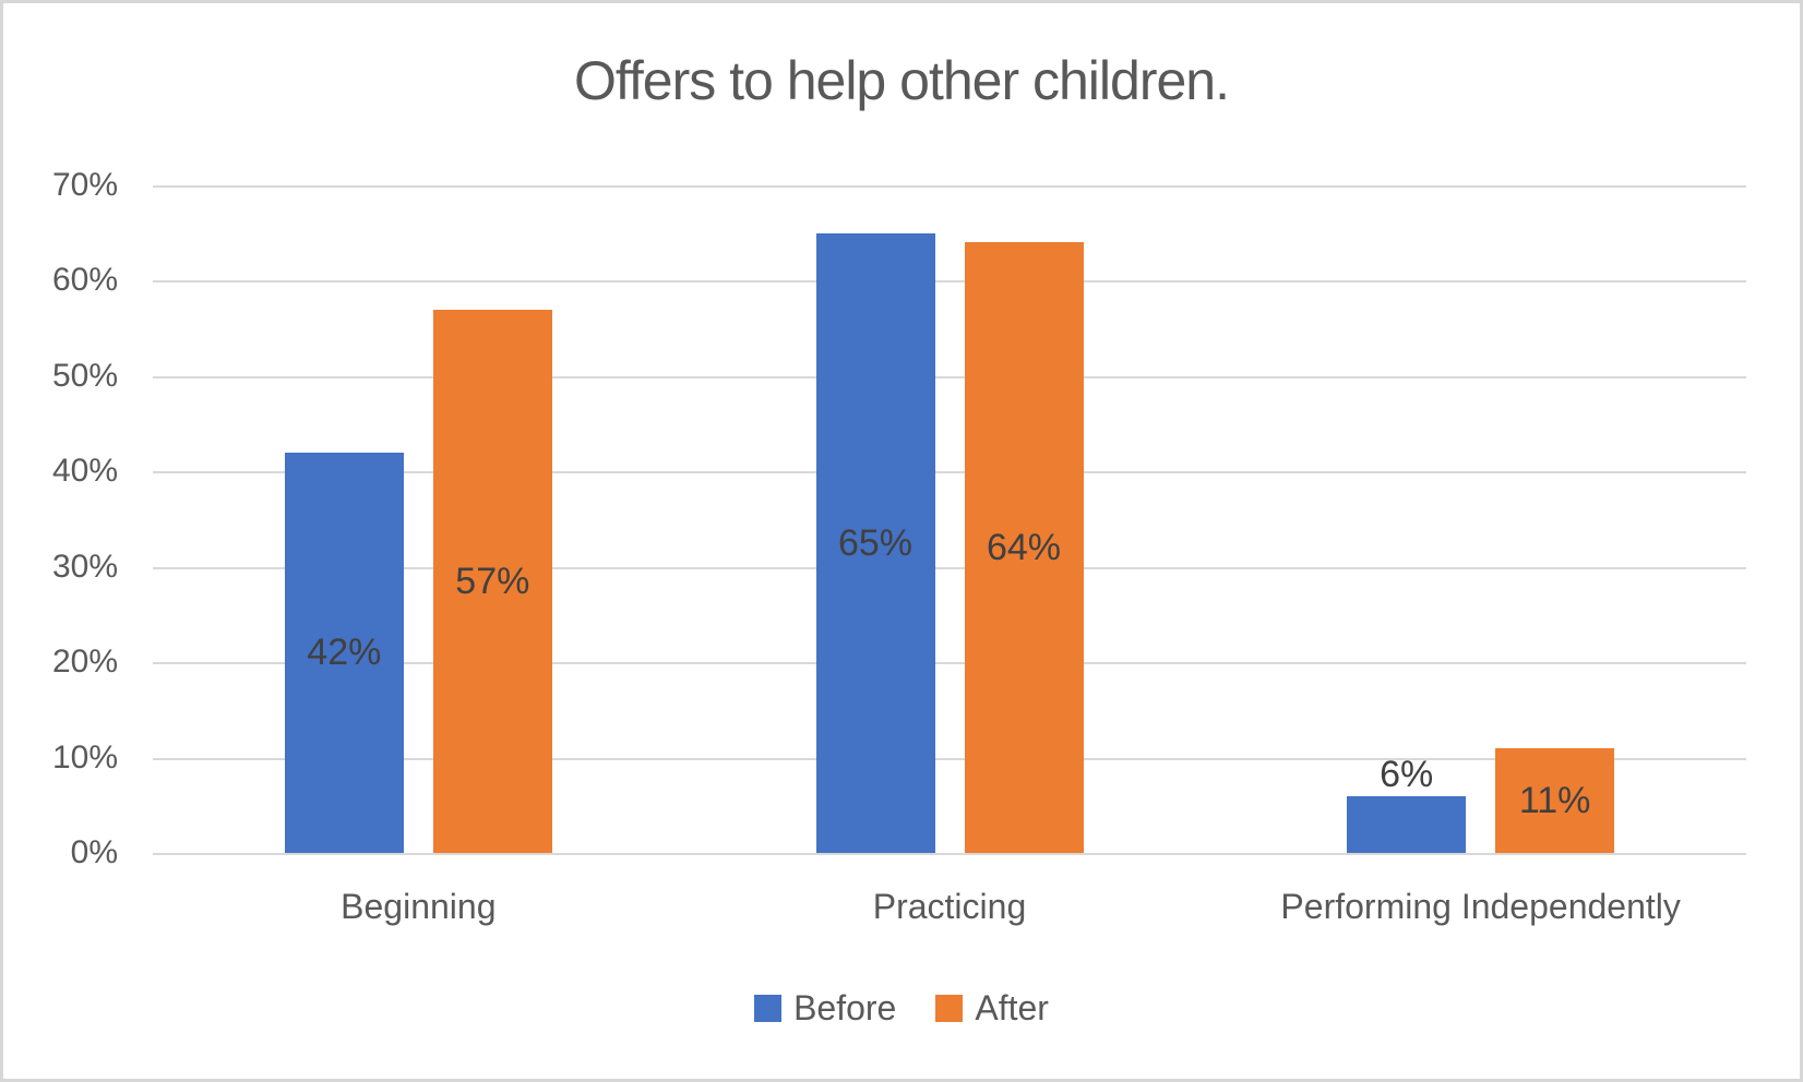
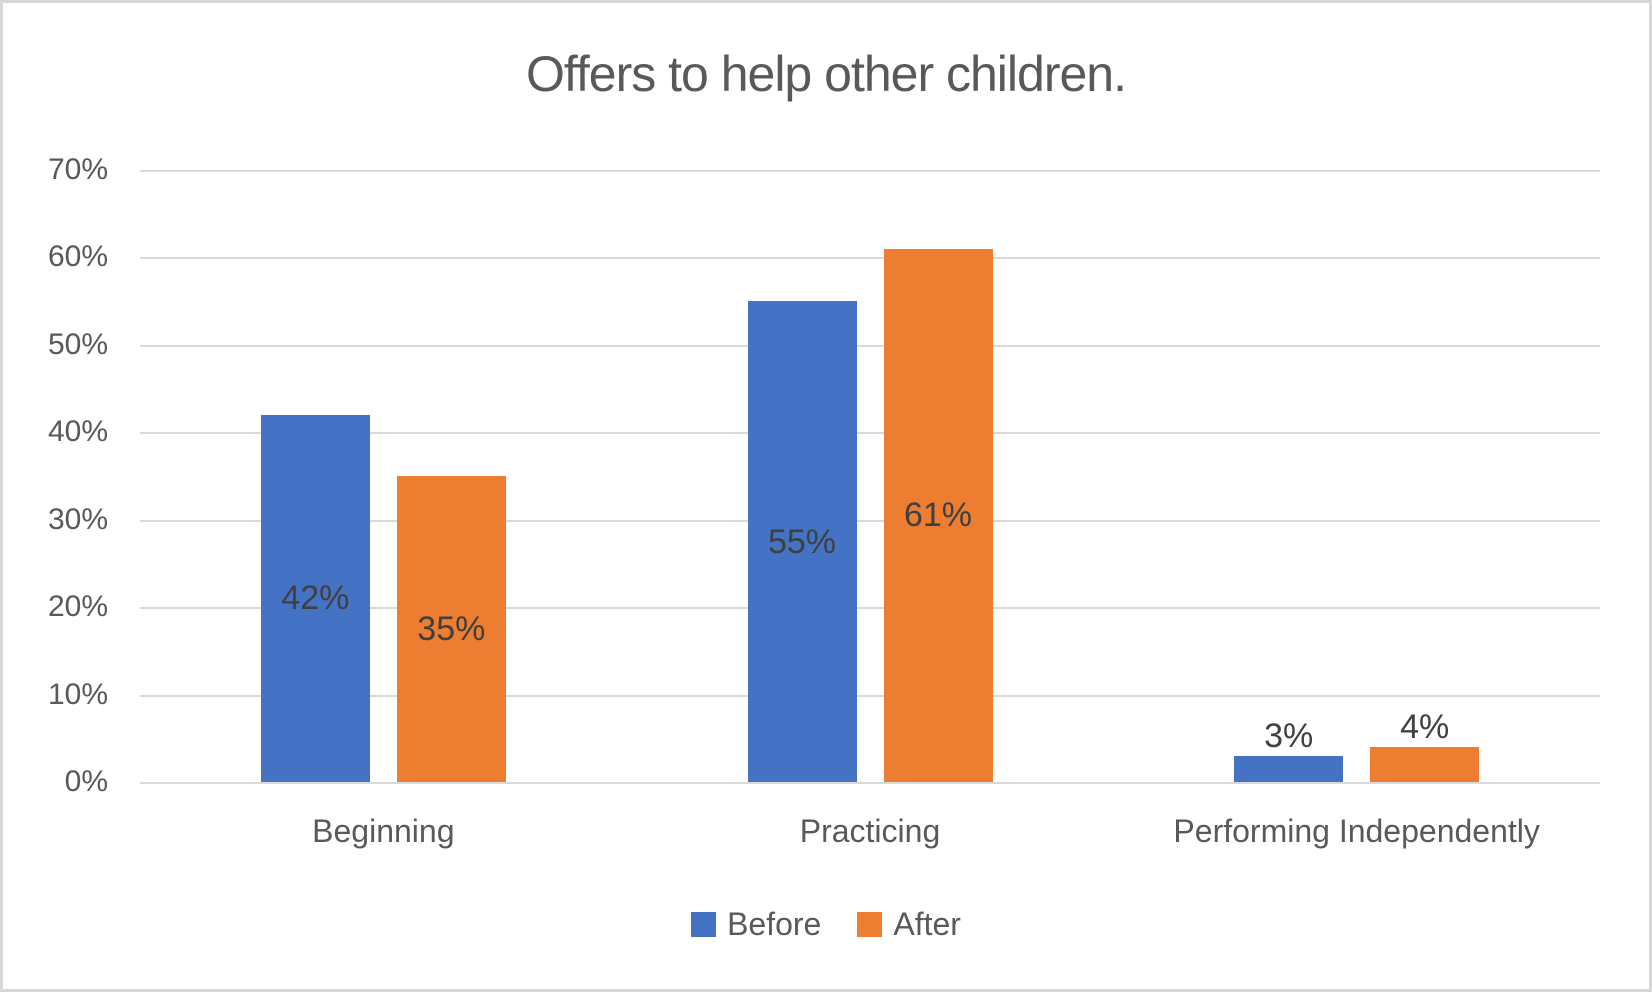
After/Beginning: 57% -> 35%
Before/Practicing: 65% -> 55%
After/Practicing: 64% -> 61%
Before/Performing Independently: 6% -> 3%
After/Performing Independently: 11% -> 4%
